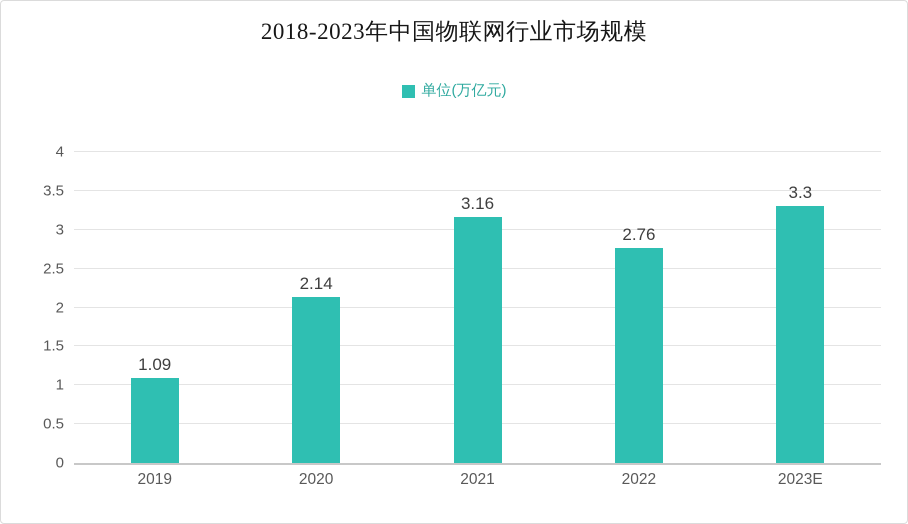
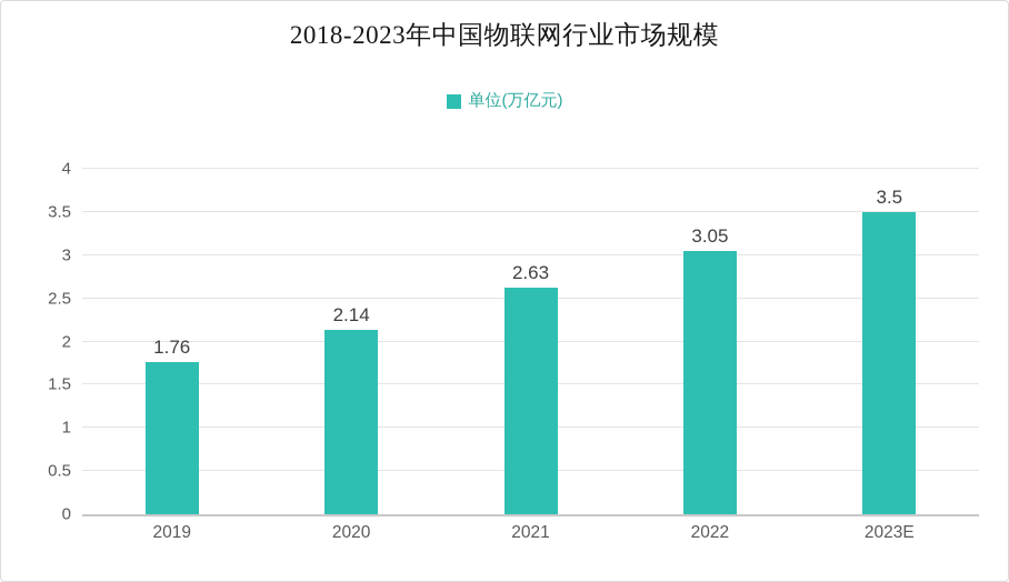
2019: 1.09 -> 1.76
2021: 3.16 -> 2.63
2022: 2.76 -> 3.05
2023E: 3.3 -> 3.5
